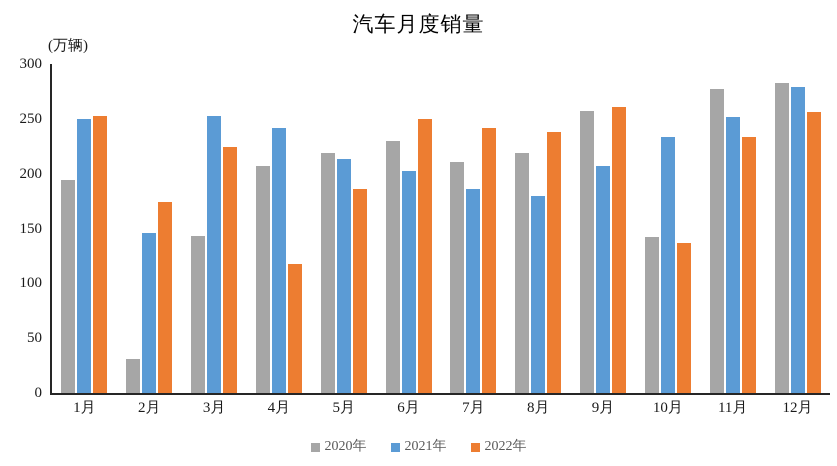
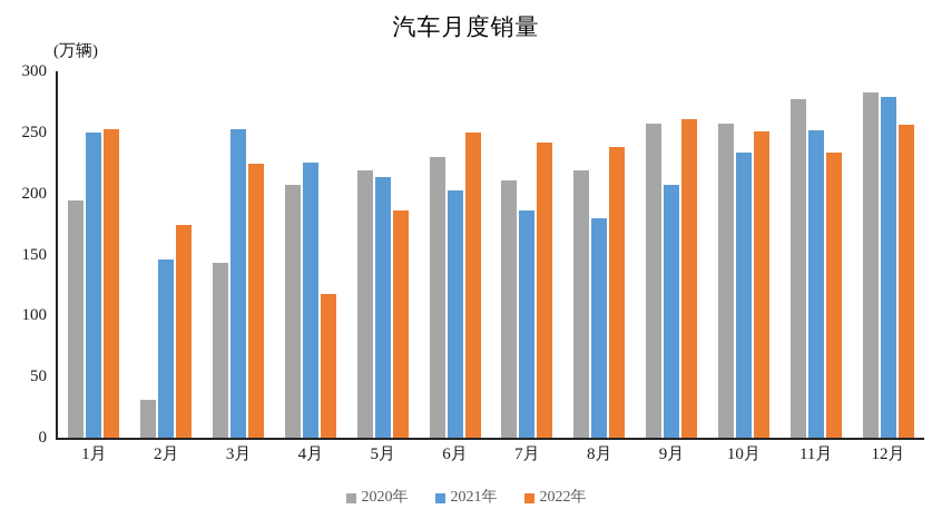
2021年/4月: 242 -> 225
2020年/10月: 142 -> 257
2022年/10月: 137 -> 251
